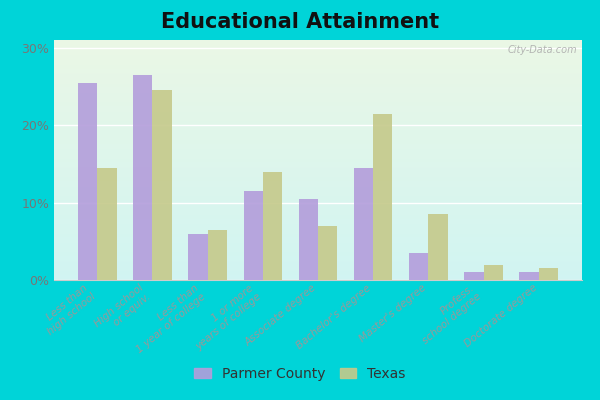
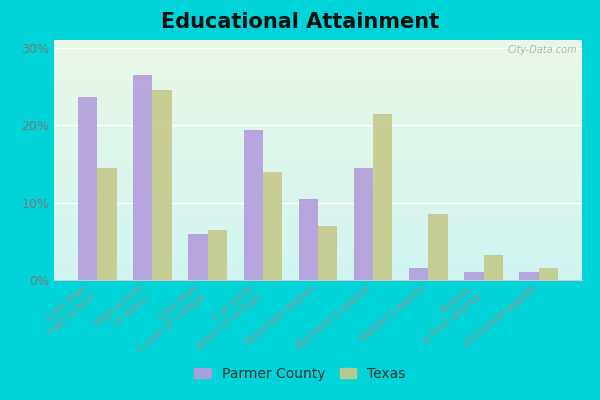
Parmer County/Less than high school: 25.5% -> 23.6%
Parmer County/1 or more years of college: 11.5% -> 19.4%
Parmer County/Master's degree: 3.5% -> 1.6%
Texas/Profess. school degree: 2.0% -> 3.2%
